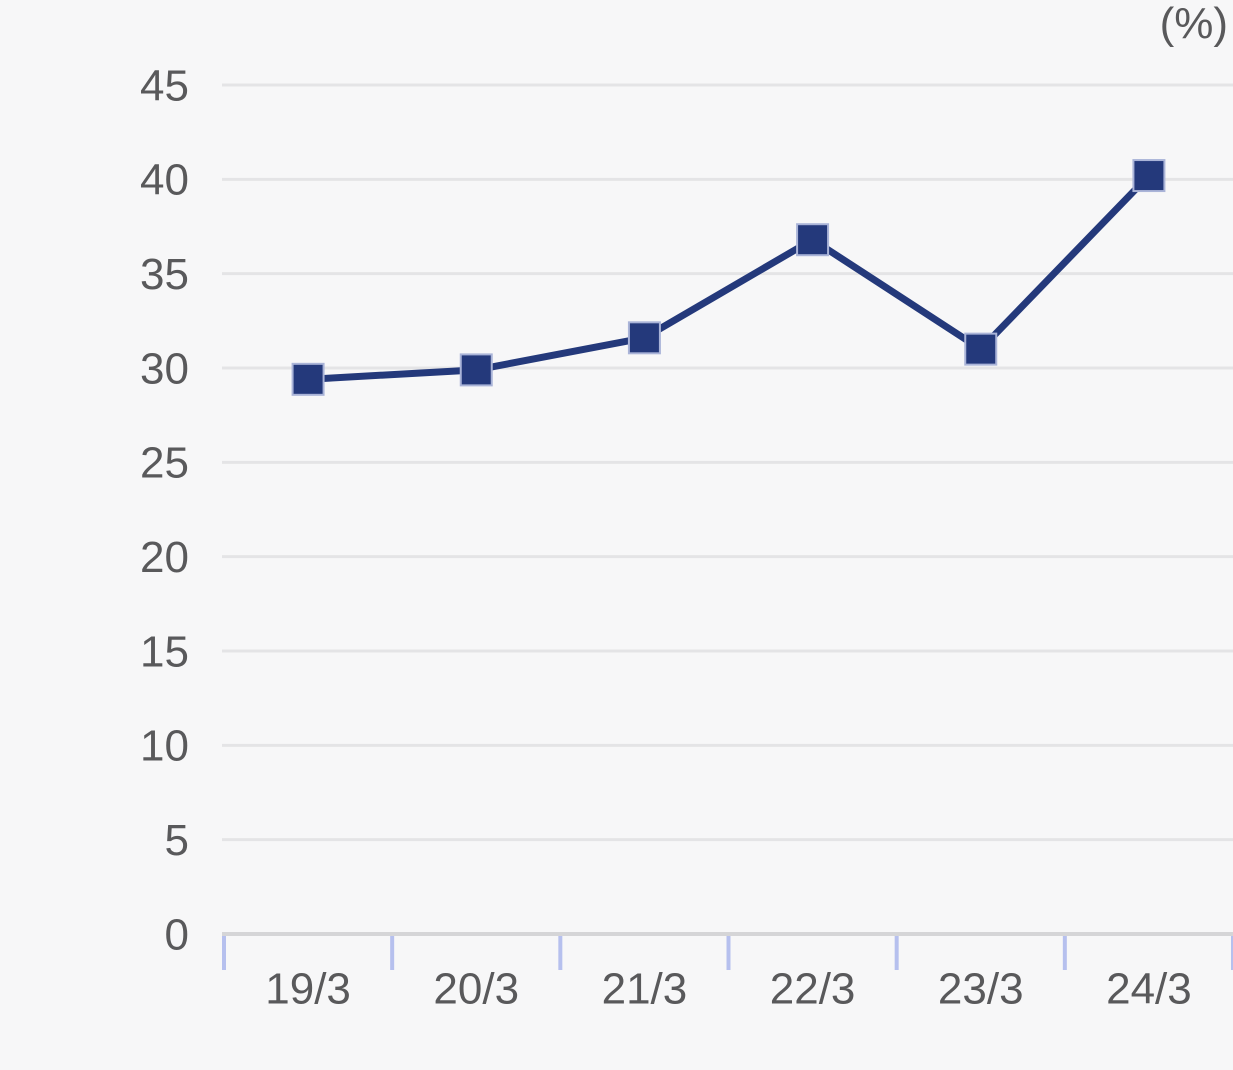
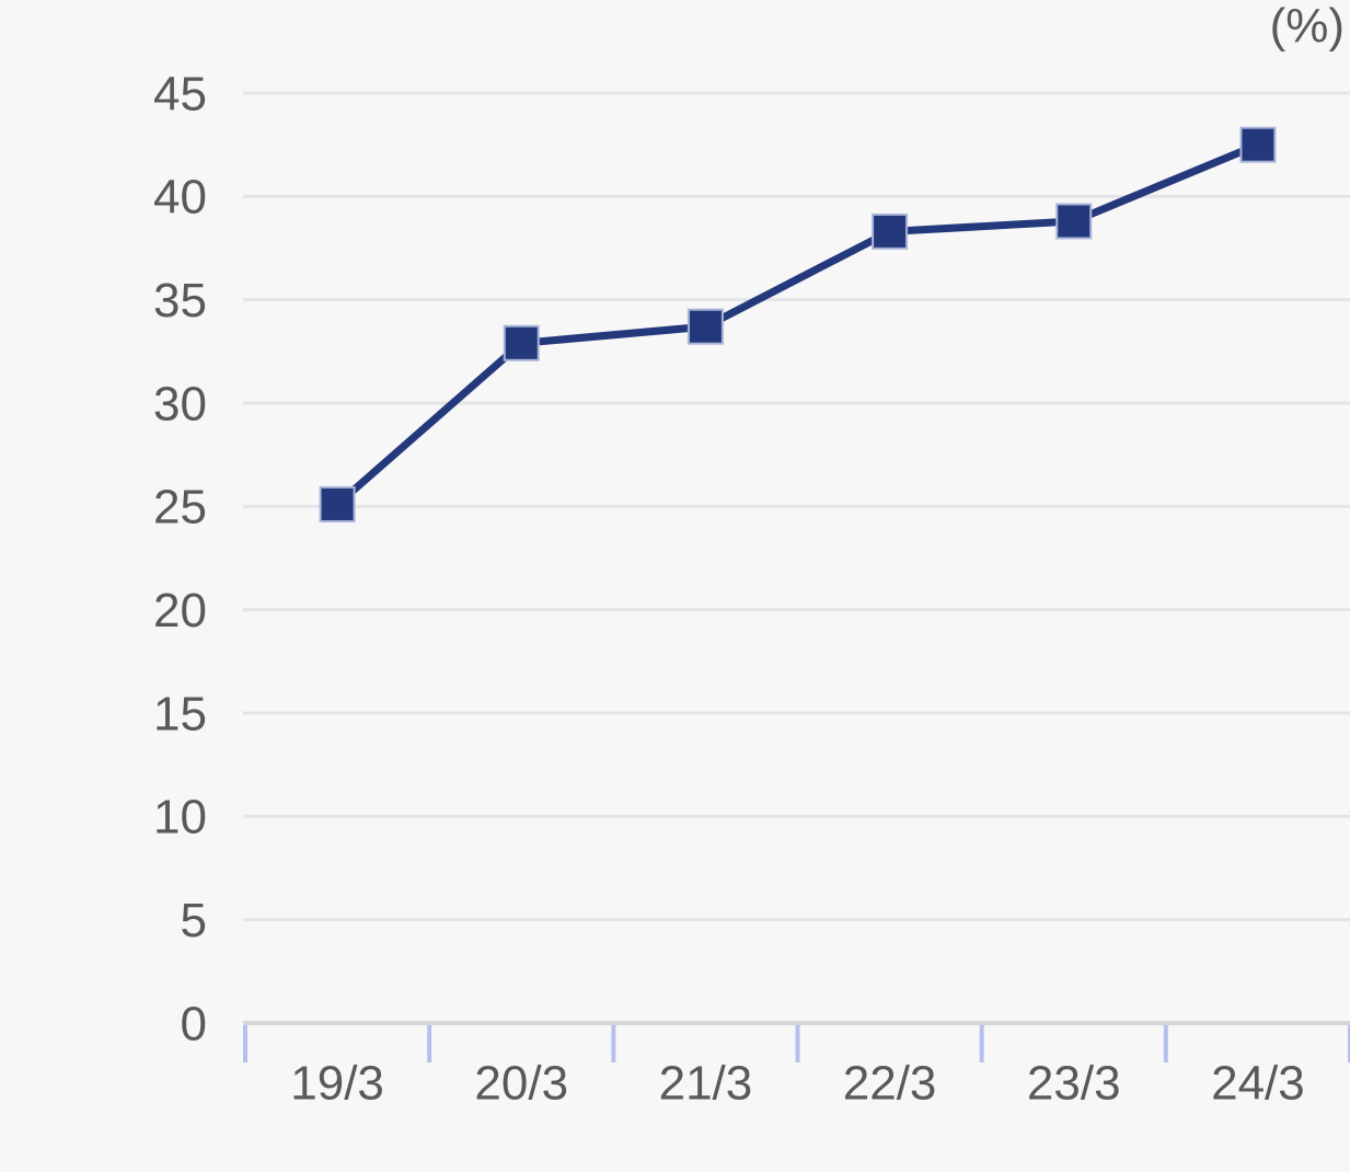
19/3: 29.4 -> 25.1
20/3: 29.9 -> 32.9
21/3: 31.6 -> 33.7
22/3: 36.8 -> 38.3
23/3: 31.0 -> 38.8
24/3: 40.2 -> 42.5
